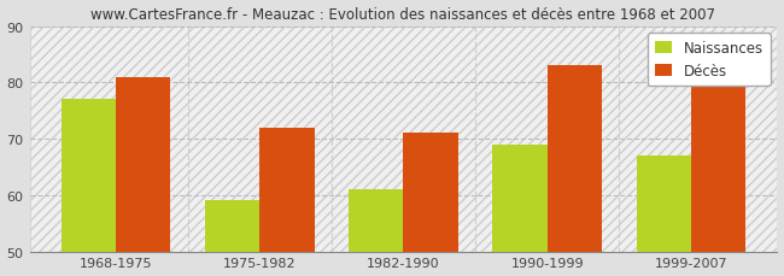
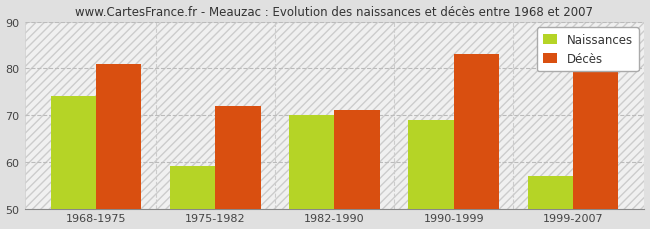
Naissances/1968-1975: 77 -> 74
Naissances/1982-1990: 61 -> 70
Naissances/1999-2007: 67 -> 57
